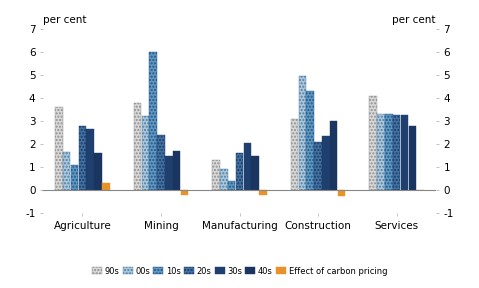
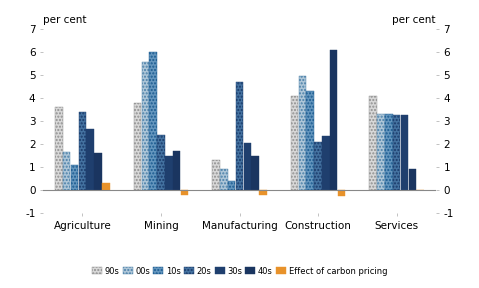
20s/Agriculture: 2.80 -> 3.40
00s/Mining: 3.20 -> 5.55
20s/Manufacturing: 1.60 -> 4.70
90s/Construction: 3.1 -> 4.1
40s/Construction: 3.0 -> 6.1
40s/Services: 2.8 -> 0.9
